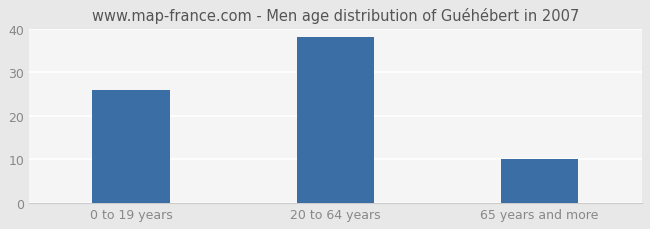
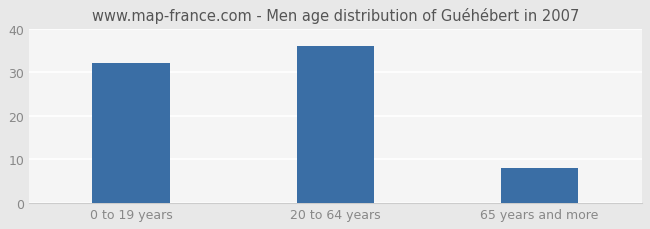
0 to 19 years: 26 -> 32
20 to 64 years: 38 -> 36
65 years and more: 10 -> 8
